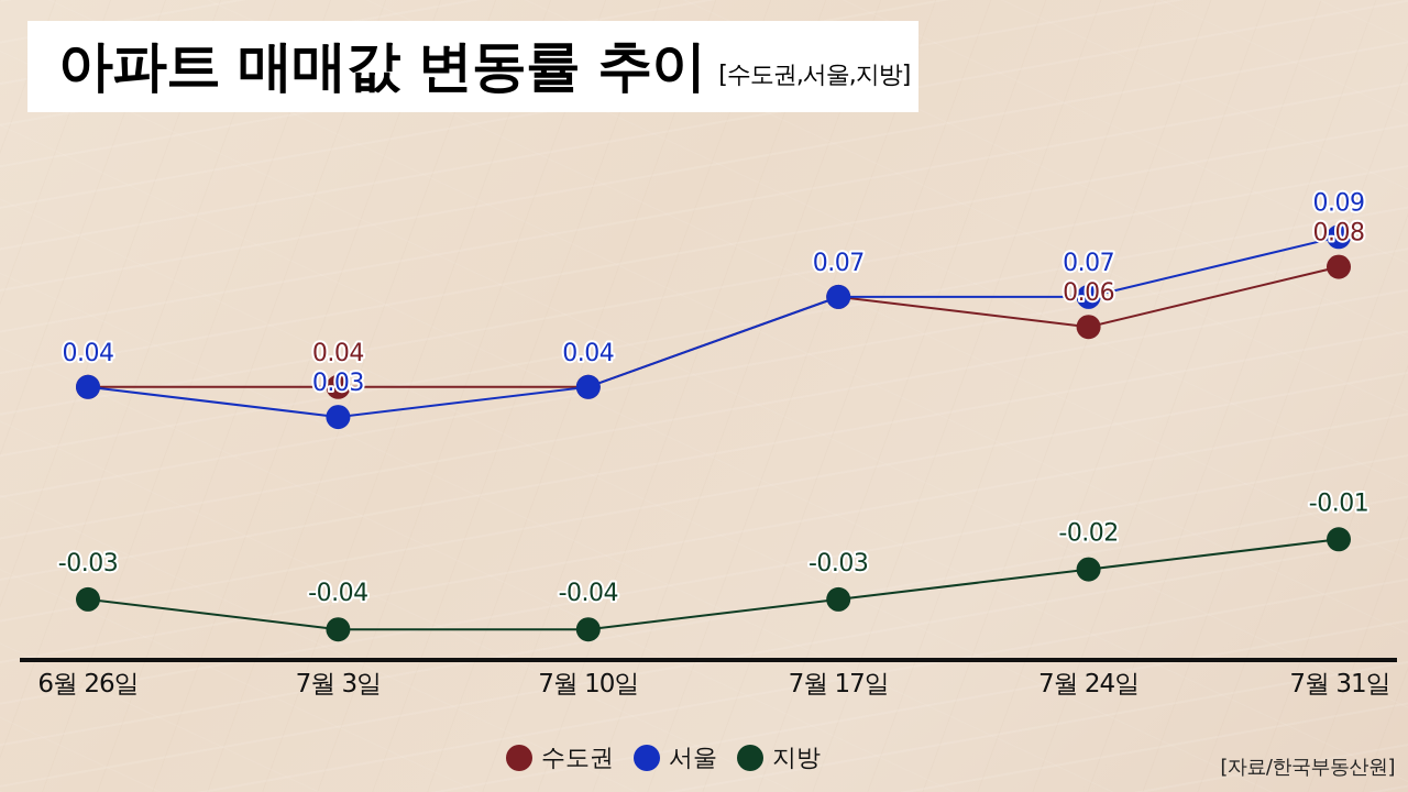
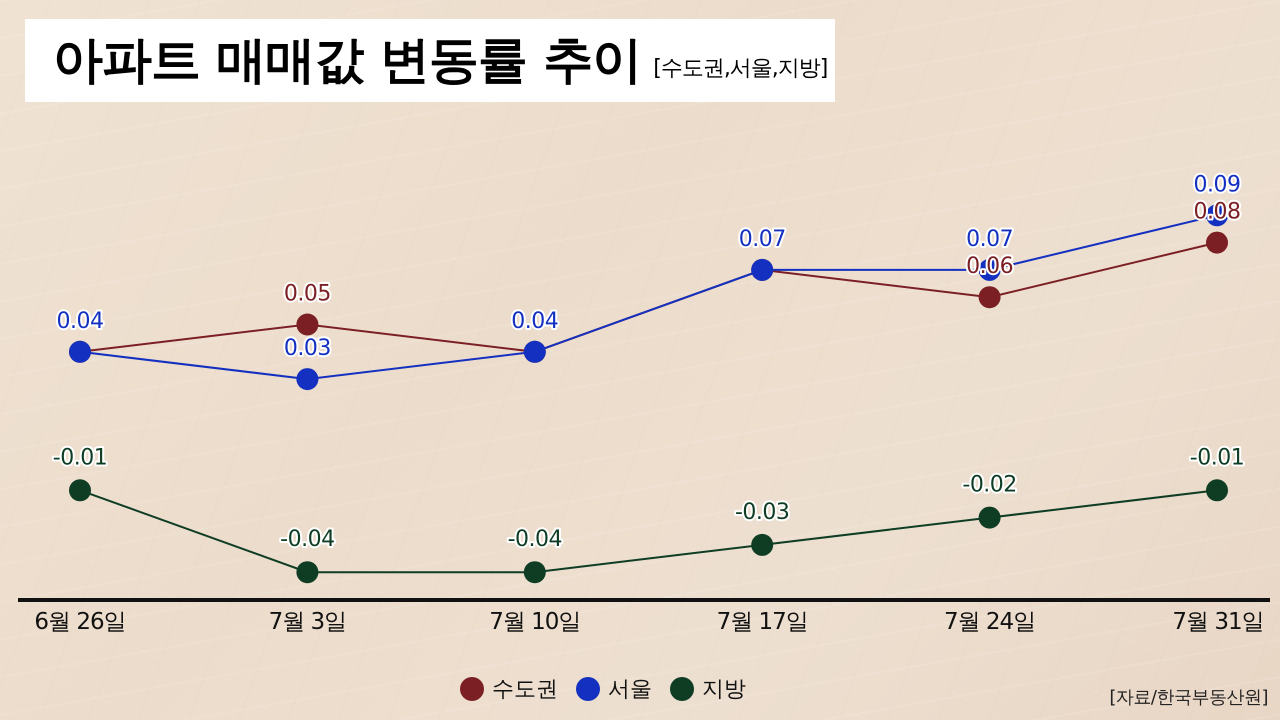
지방/6월 26일: -0.03 -> -0.01
수도권/7월 3일: 0.04 -> 0.05
